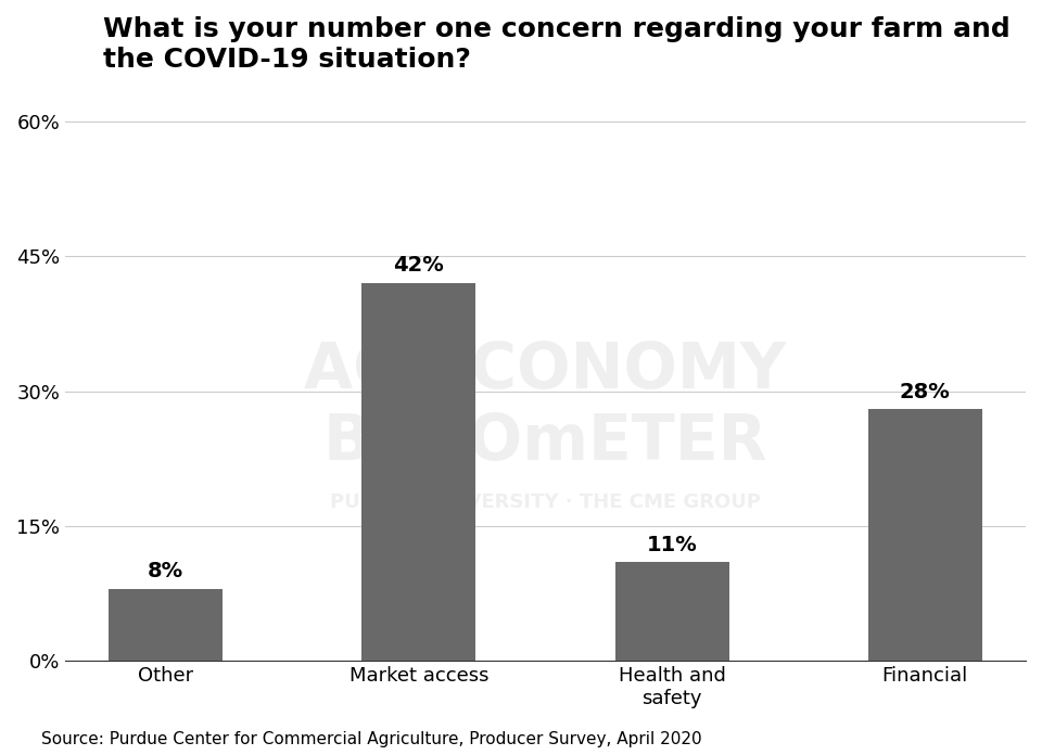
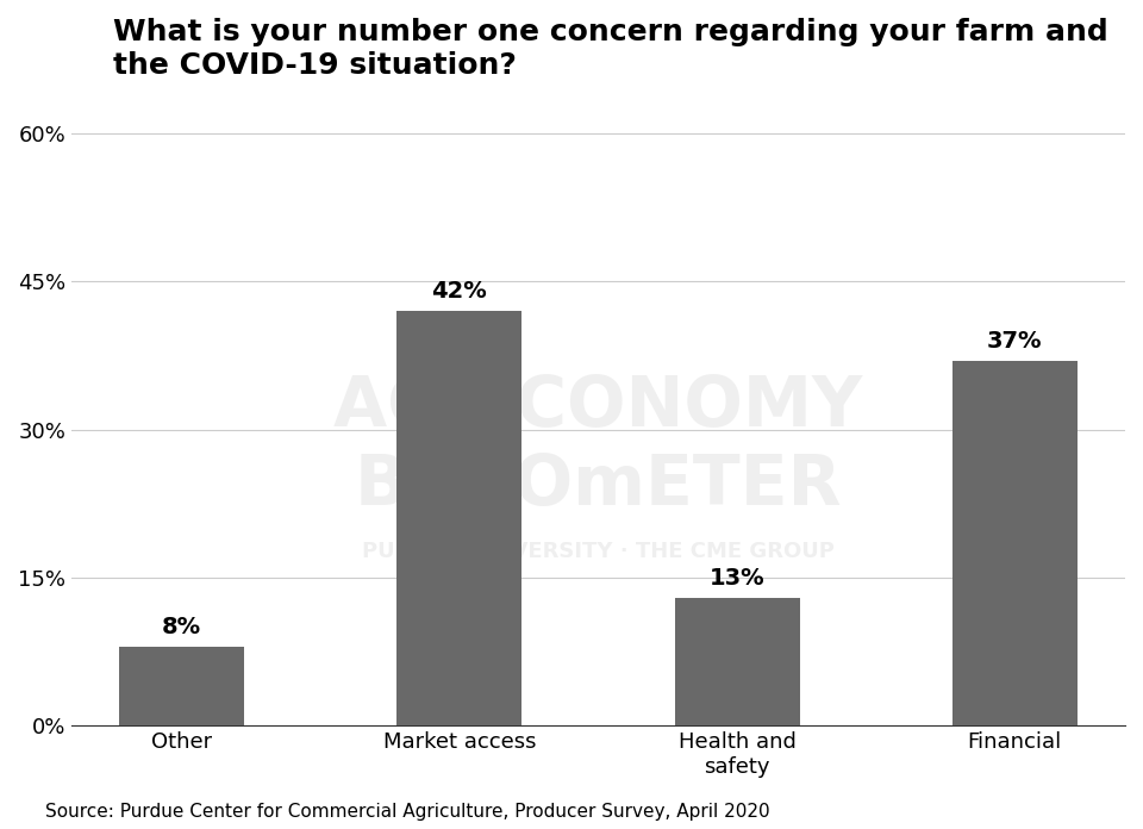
Health and safety: 11% -> 13%
Financial: 28% -> 37%
